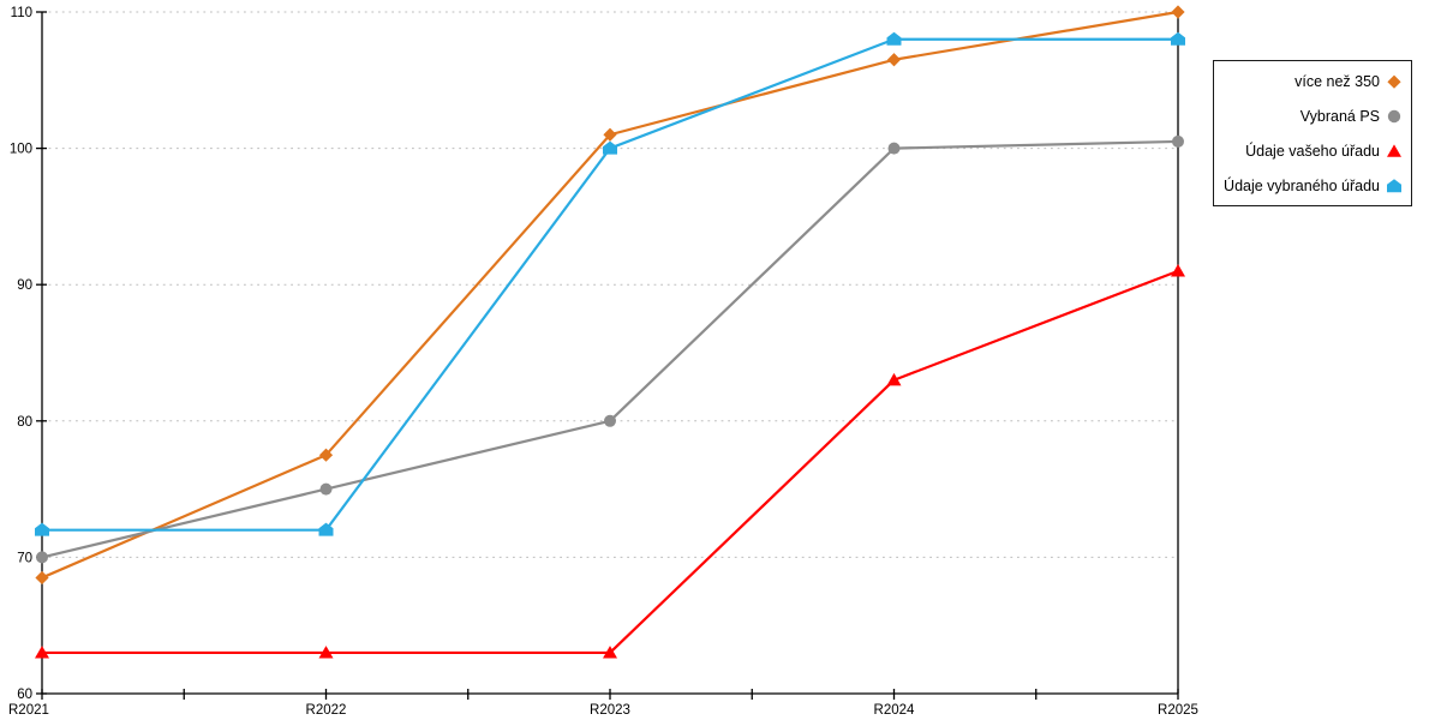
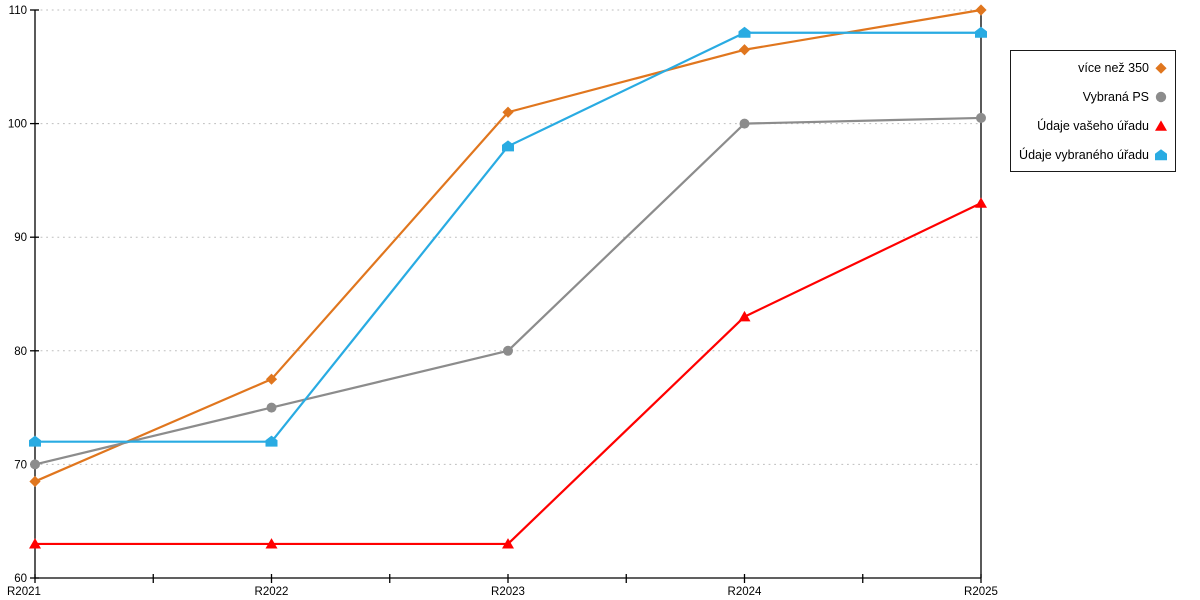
Údaje vybraného úřadu/R2023: 100 -> 98
Údaje vašeho úřadu/R2025: 91 -> 93
